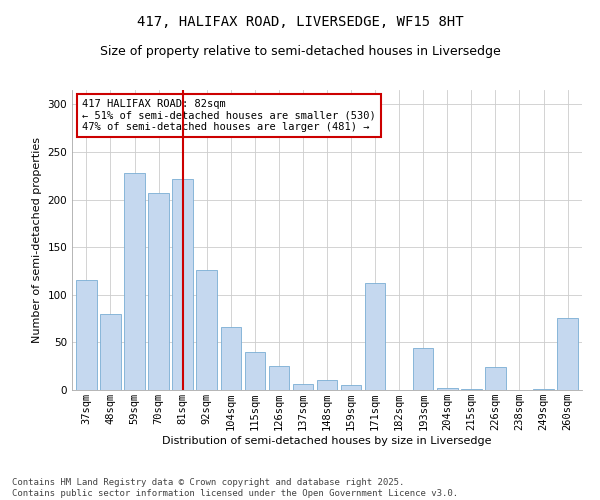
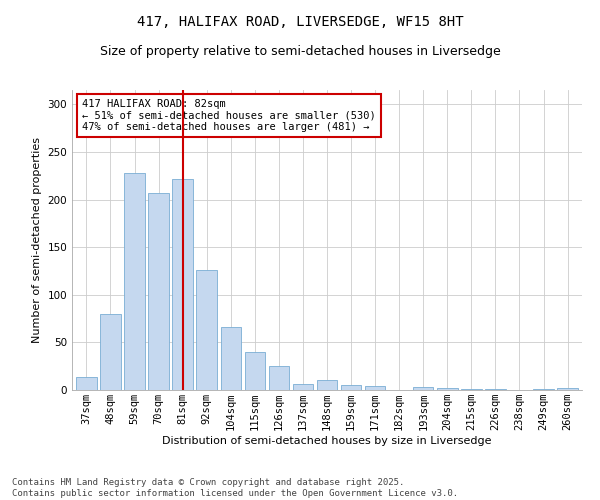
37sqm: 116 -> 14
171sqm: 112 -> 4
193sqm: 44 -> 3
226sqm: 24 -> 1
260sqm: 76 -> 2
